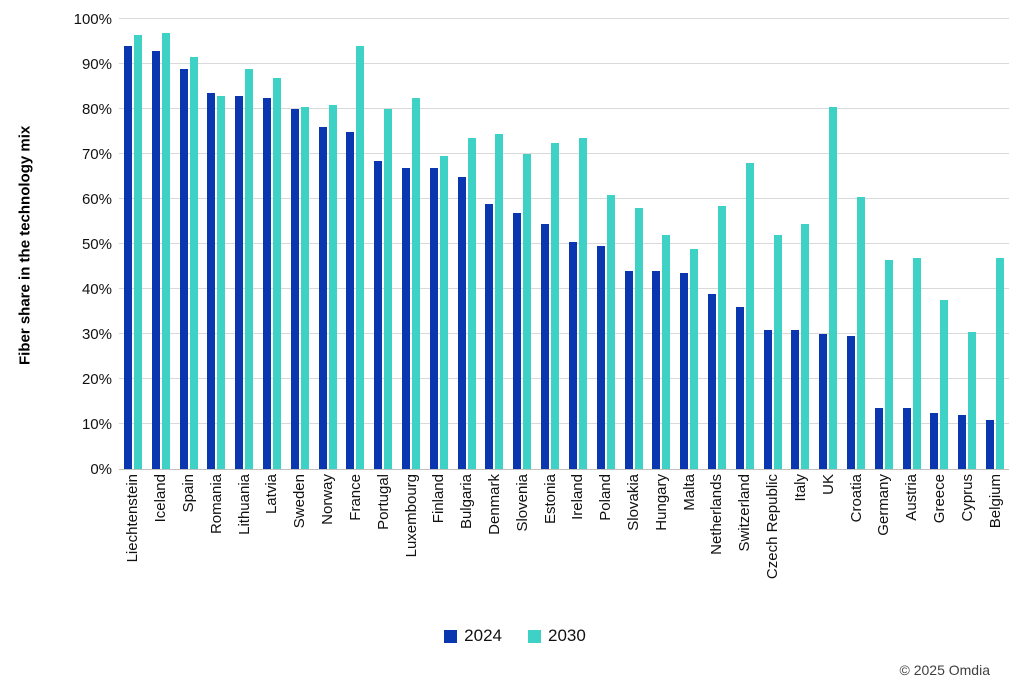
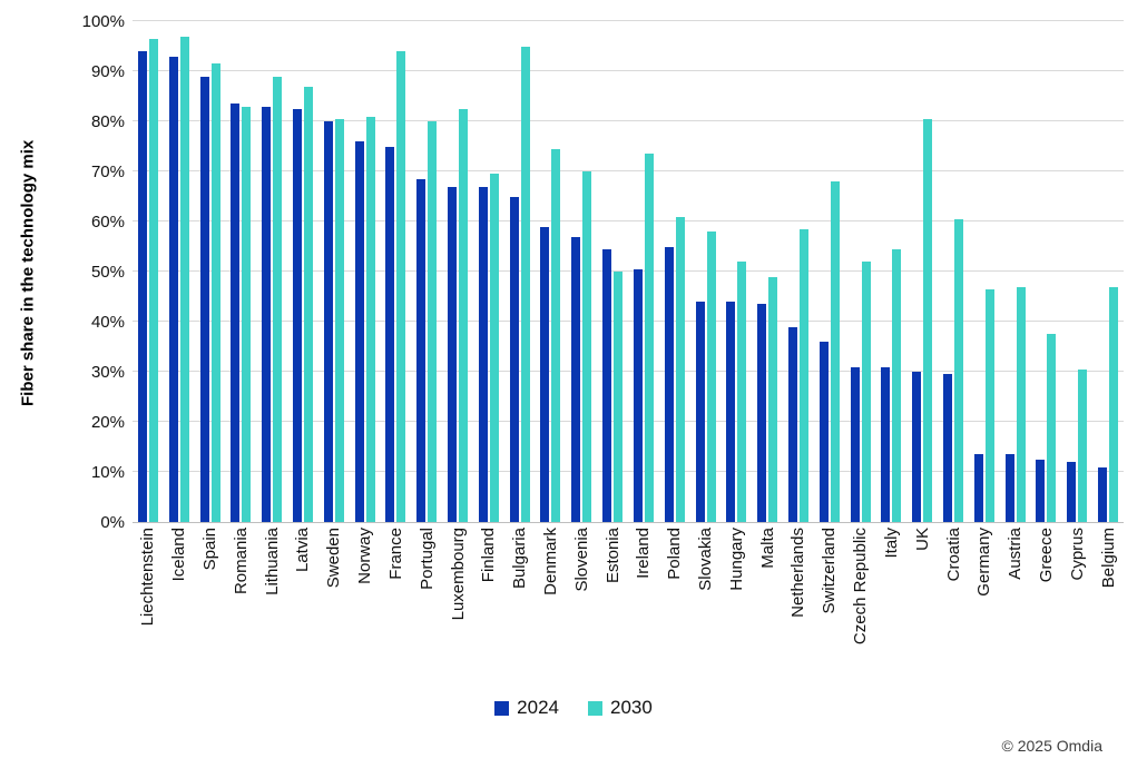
2030/Bulgaria: 74% -> 95%
2030/Estonia: 72% -> 50%
2024/Poland: 50% -> 55%
